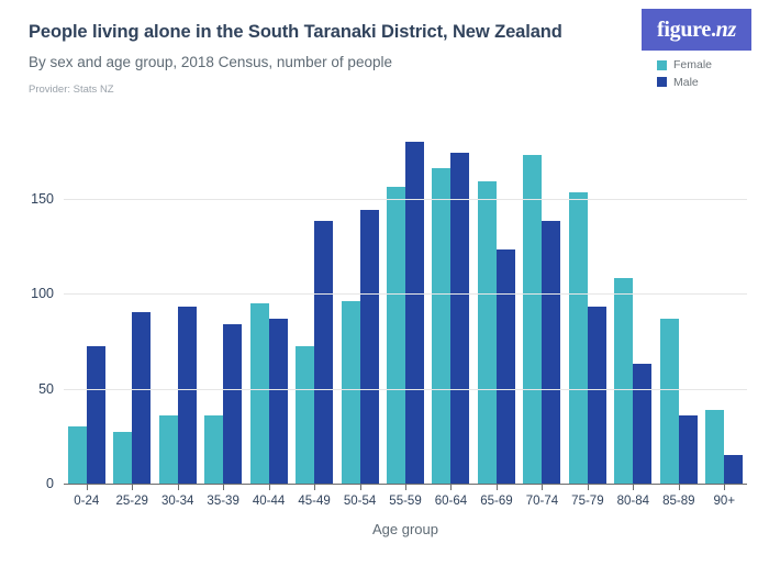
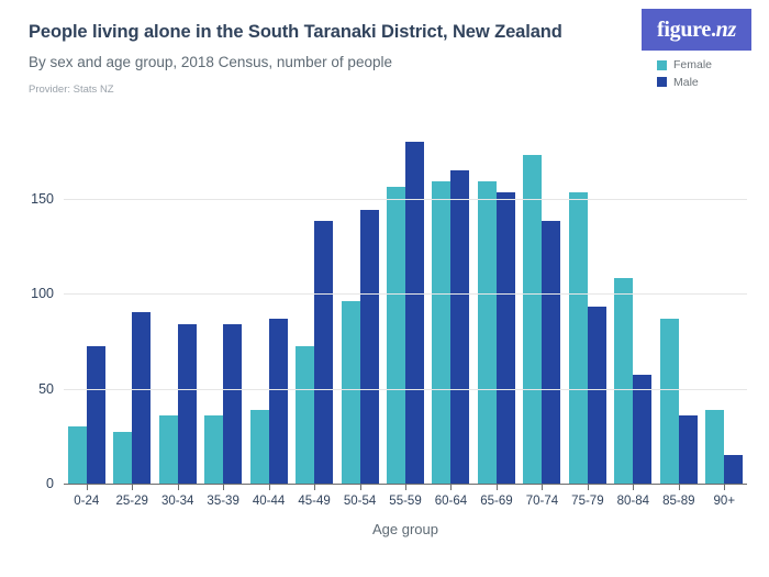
Male/30-34: 93 -> 84
Female/40-44: 95 -> 39
Female/60-64: 166 -> 159
Male/60-64: 174 -> 165
Male/65-69: 123 -> 153
Male/80-84: 63 -> 57
